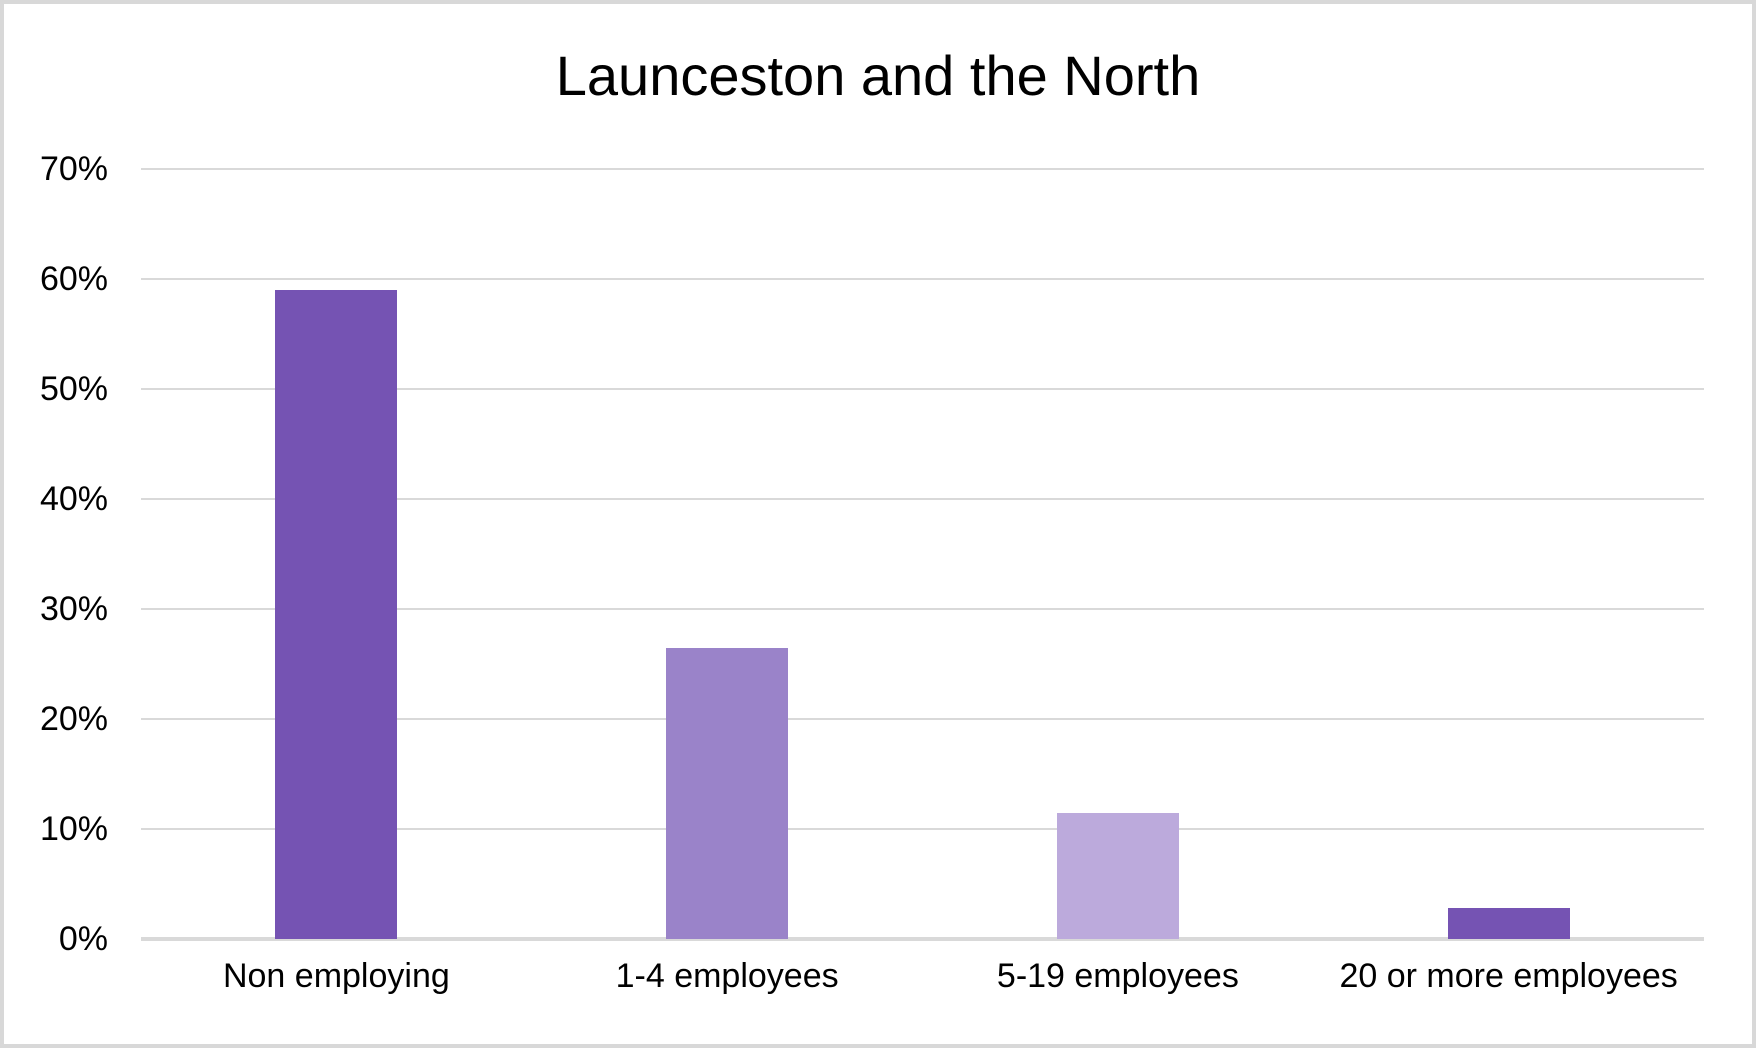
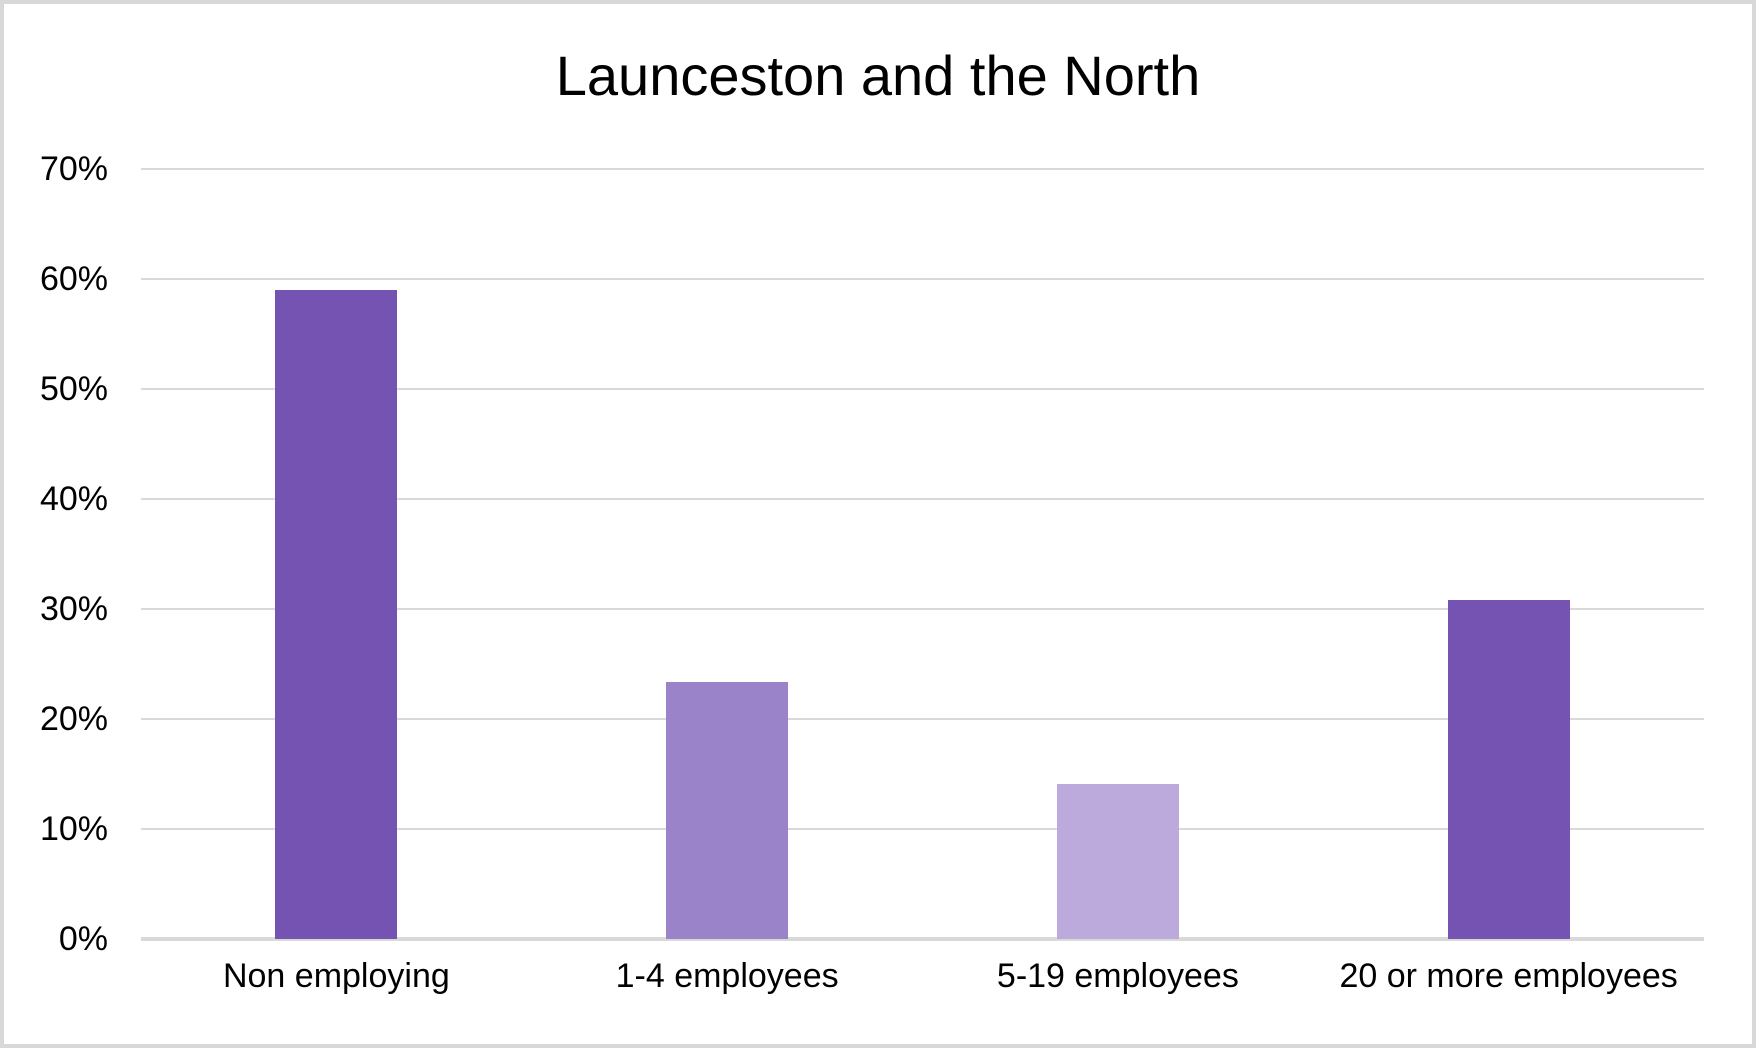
1-4 employees: 26.5% -> 23.4%
5-19 employees: 11.5% -> 14.1%
20 or more employees: 2.8% -> 30.8%
